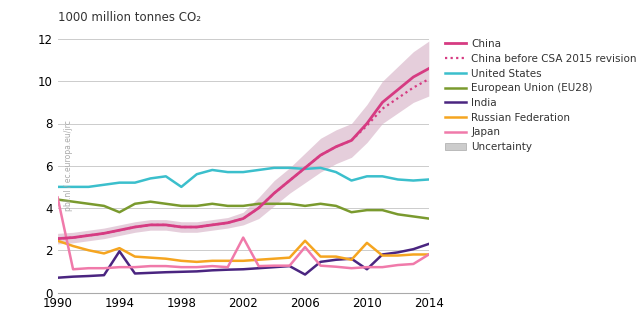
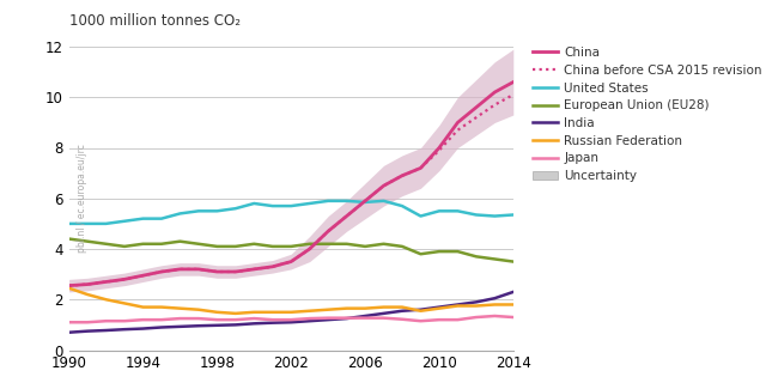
Japan/1990: 4.50 -> 1.10
European Union (EU28)/1994: 3.8 -> 4.2
India/1994: 1.95 -> 0.85
Russian Federation/1994: 2.10 -> 1.70
United States/1998: 5.00 -> 5.50
Japan/2002: 2.60 -> 1.20
India/2006: 0.85 -> 1.35
Russian Federation/2006: 2.45 -> 1.65
Japan/2006: 2.15 -> 1.27
India/2010: 1.10 -> 1.70
Russian Federation/2010: 2.35 -> 1.65
Japan/2014: 1.80 -> 1.30
